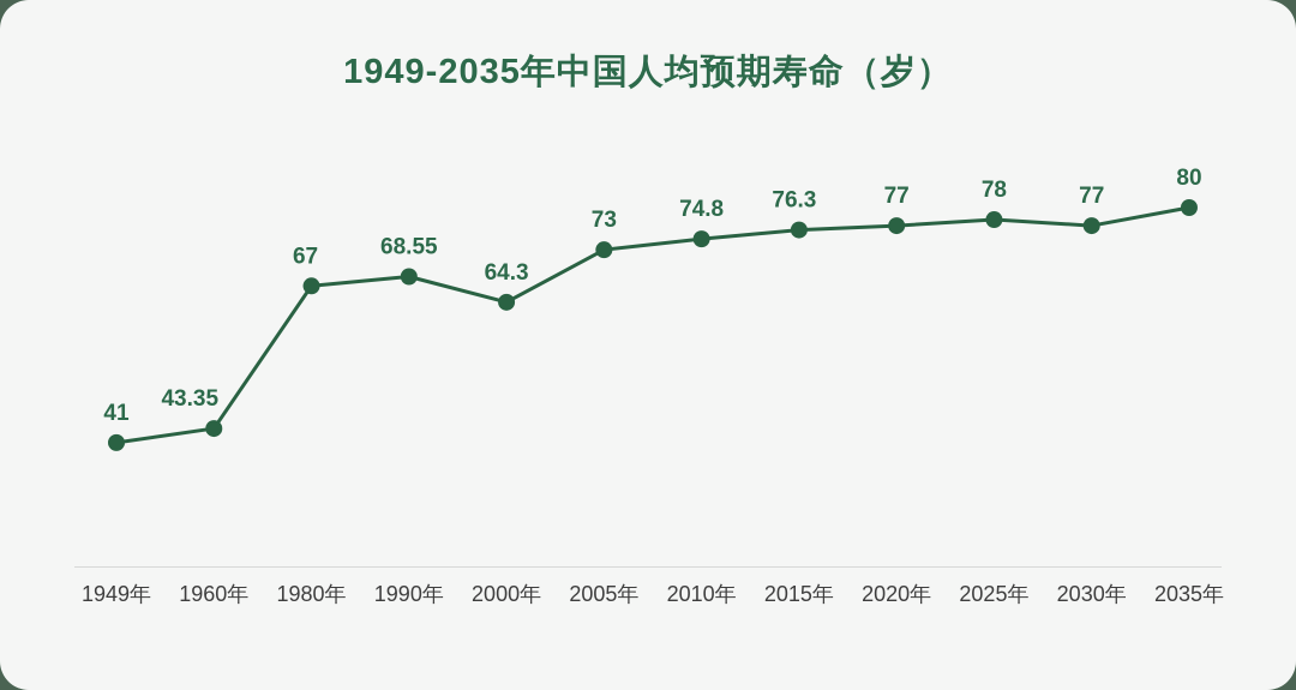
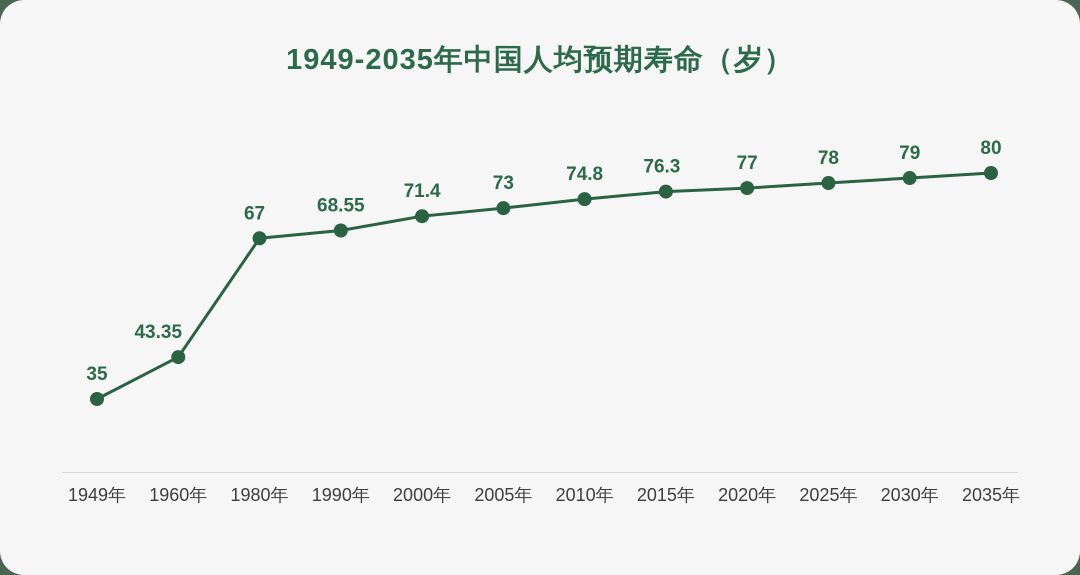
1949年: 41 -> 35
2000年: 64.3 -> 71.4
2030年: 77 -> 79
